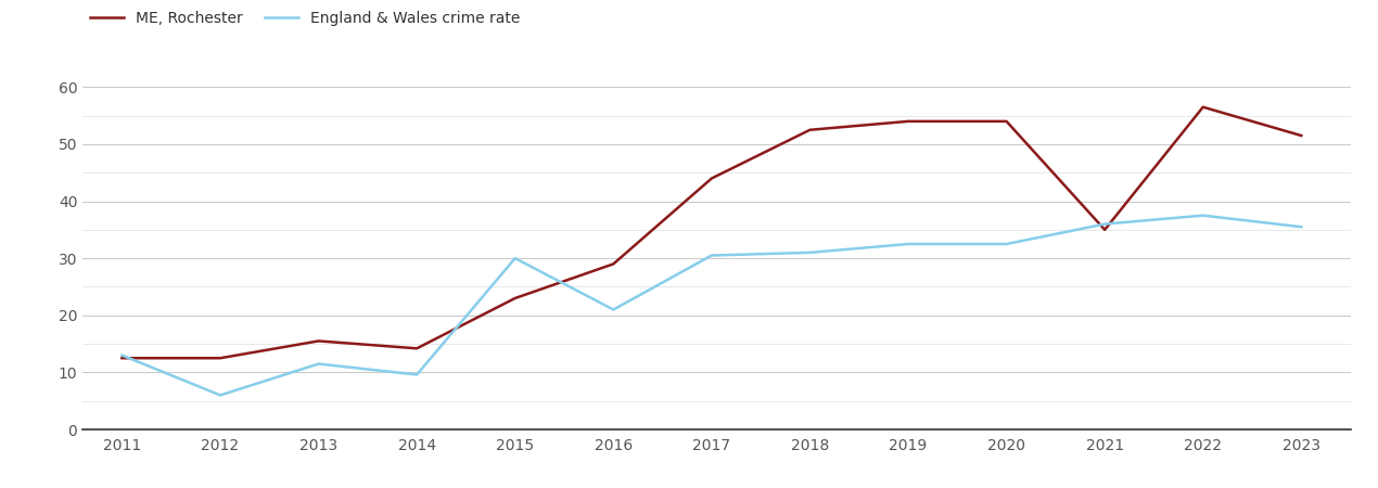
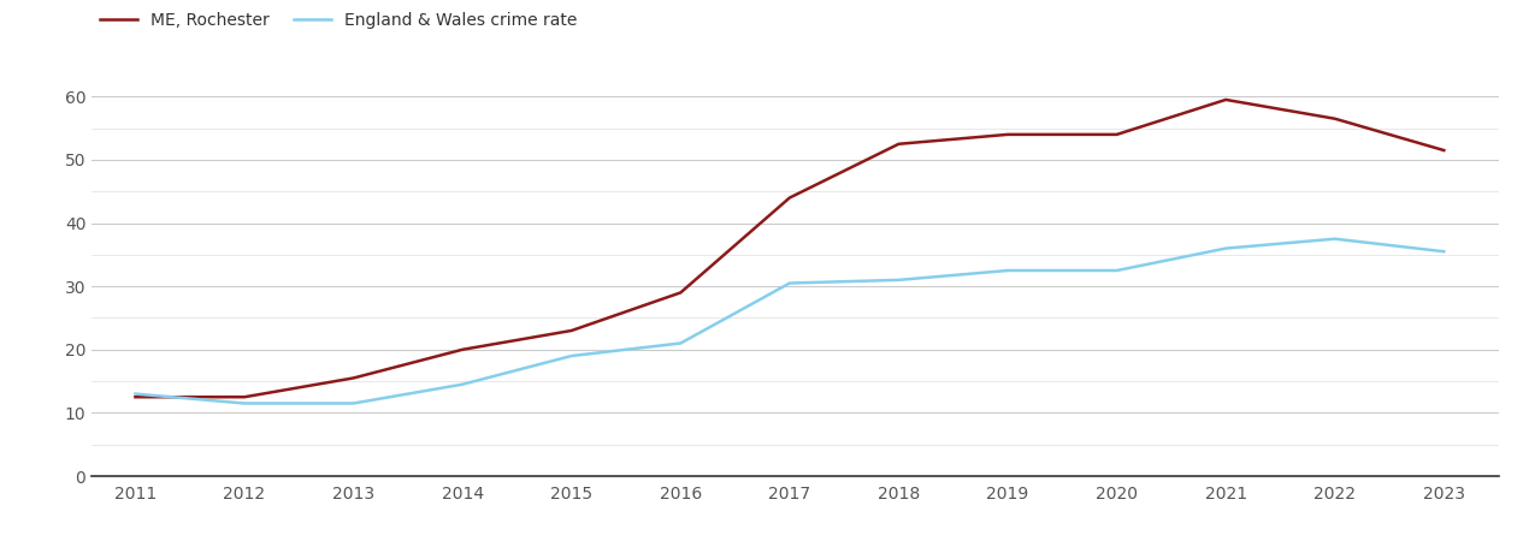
England & Wales crime rate/2012: 6.0 -> 11.5
ME, Rochester/2014: 14.2 -> 20.0
England & Wales crime rate/2014: 9.6 -> 14.5
England & Wales crime rate/2015: 30.0 -> 19.0
ME, Rochester/2021: 35.0 -> 59.5
